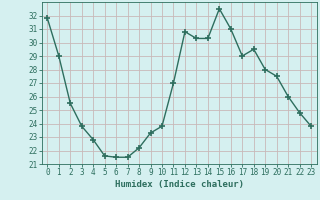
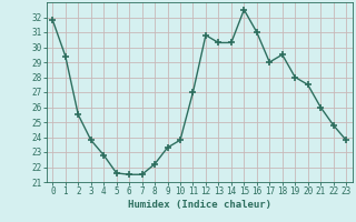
1: 29.0 -> 29.4
